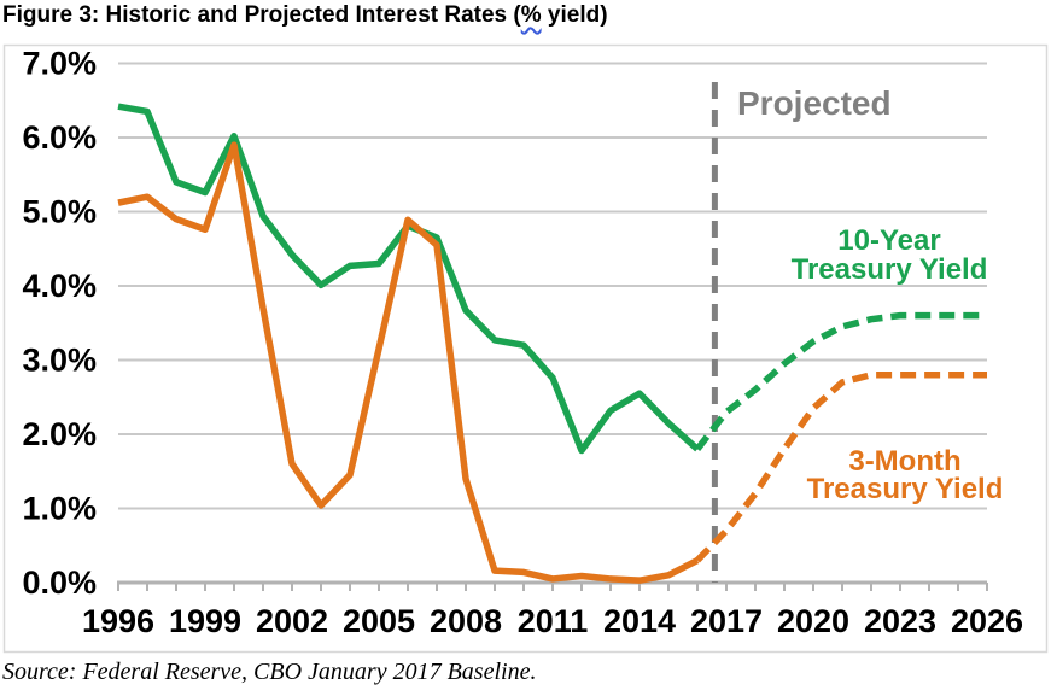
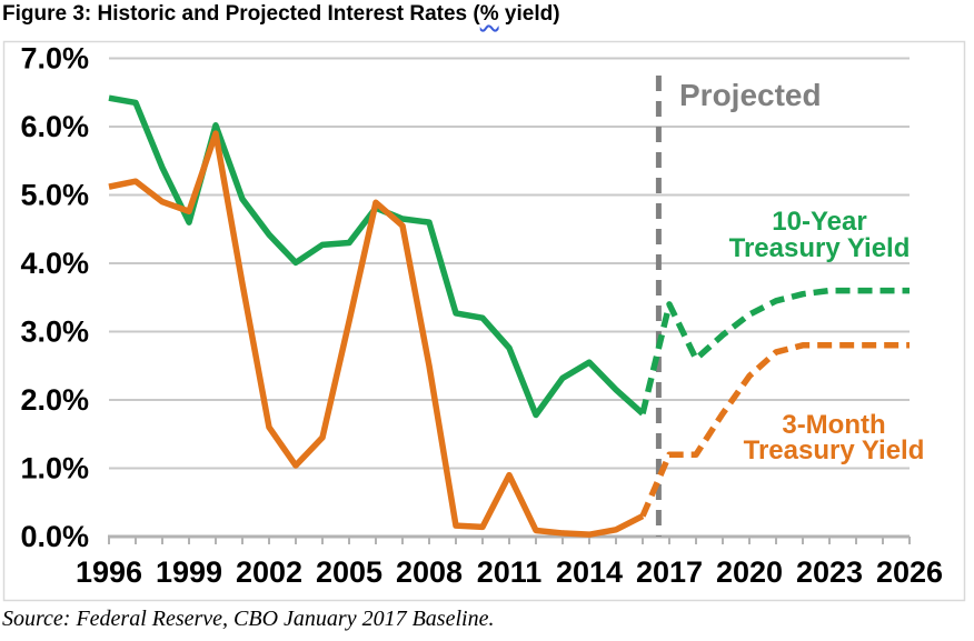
10-Year Treasury Yield/1999: 5.3% -> 4.6%
10-Year Treasury Yield/2008: 3.7% -> 4.6%
3-Month Treasury Yield/2008: 1.4% -> 2.5%
3-Month Treasury Yield/2011: 0.1% -> 0.9%
10-Year Treasury Yield/2017: 2.3% -> 3.4%
3-Month Treasury Yield/2017: 0.7% -> 1.2%
